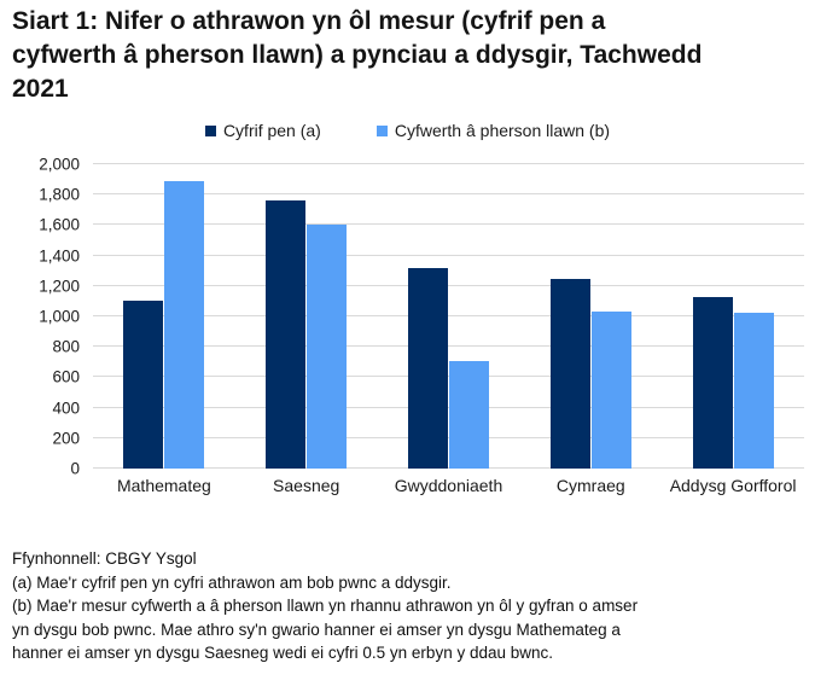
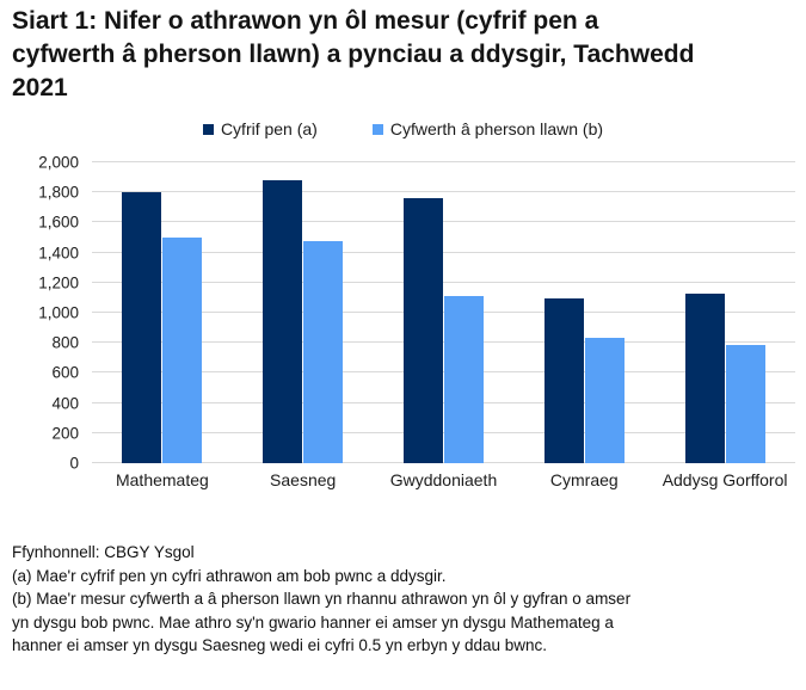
Cyfrif pen (a)/Mathemateg: 1100 -> 1800
Cyfwerth â pherson llawn (b)/Mathemateg: 1890 -> 1500
Cyfrif pen (a)/Saesneg: 1760 -> 1880
Cyfwerth â pherson llawn (b)/Saesneg: 1600 -> 1480
Cyfrif pen (a)/Gwyddoniaeth: 1320 -> 1760
Cyfwerth â pherson llawn (b)/Gwyddoniaeth: 710 -> 1120
Cyfrif pen (a)/Cymraeg: 1250 -> 1100
Cyfwerth â pherson llawn (b)/Cymraeg: 1030 -> 840
Cyfwerth â pherson llawn (b)/Addysg Gorfforol: 1020 -> 780
